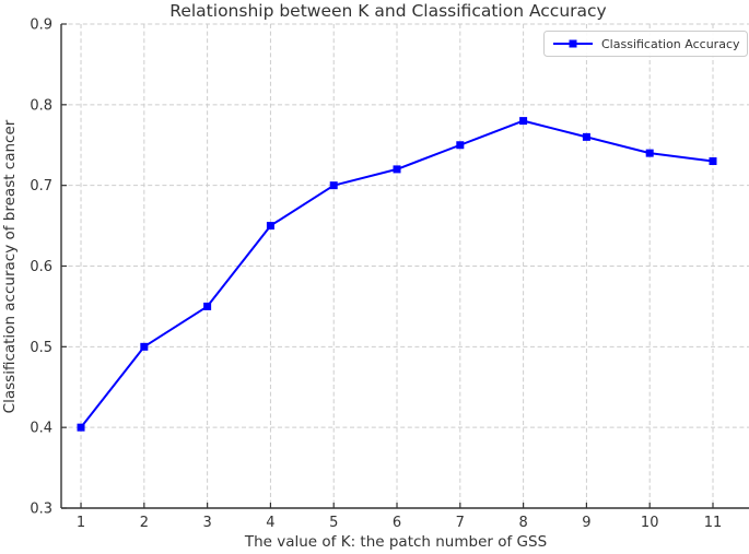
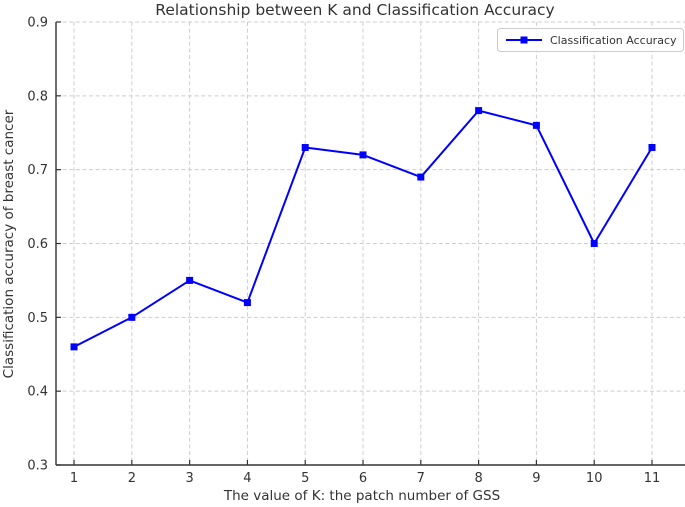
1: 0.40 -> 0.46
4: 0.65 -> 0.52
5: 0.70 -> 0.73
7: 0.75 -> 0.69
10: 0.74 -> 0.60
